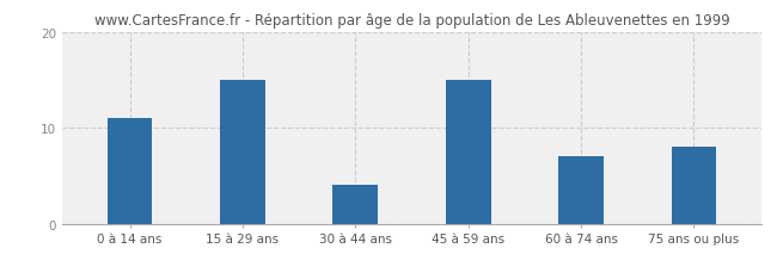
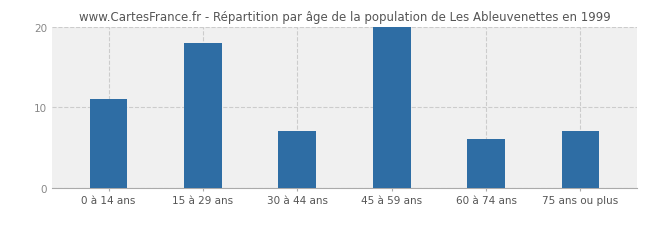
15 à 29 ans: 15 -> 18
30 à 44 ans: 4 -> 7
45 à 59 ans: 15 -> 20
60 à 74 ans: 7 -> 6
75 ans ou plus: 8 -> 7
